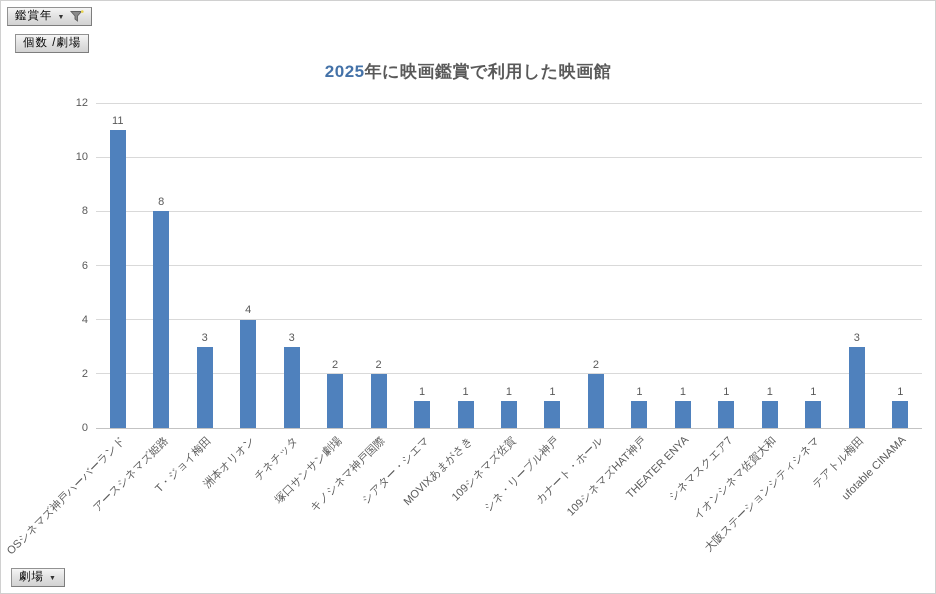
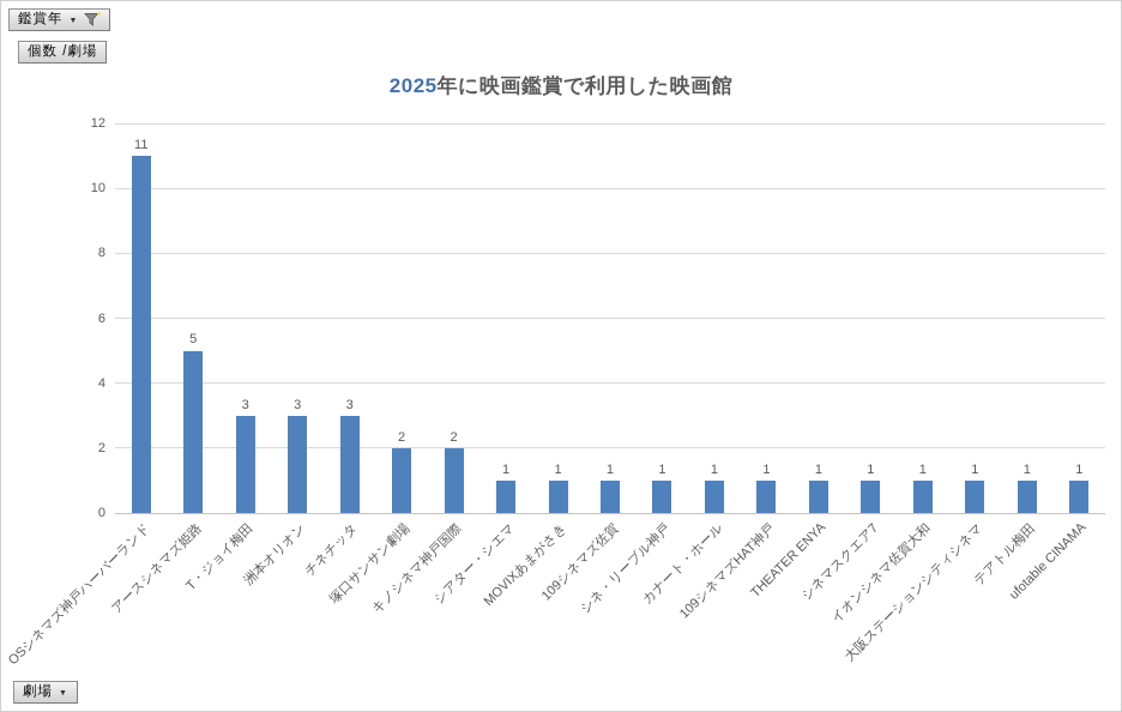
アースシネマズ姫路: 8 -> 5
洲本オリオン: 4 -> 3
カナート・ホール: 2 -> 1
テアトル梅田: 3 -> 1
